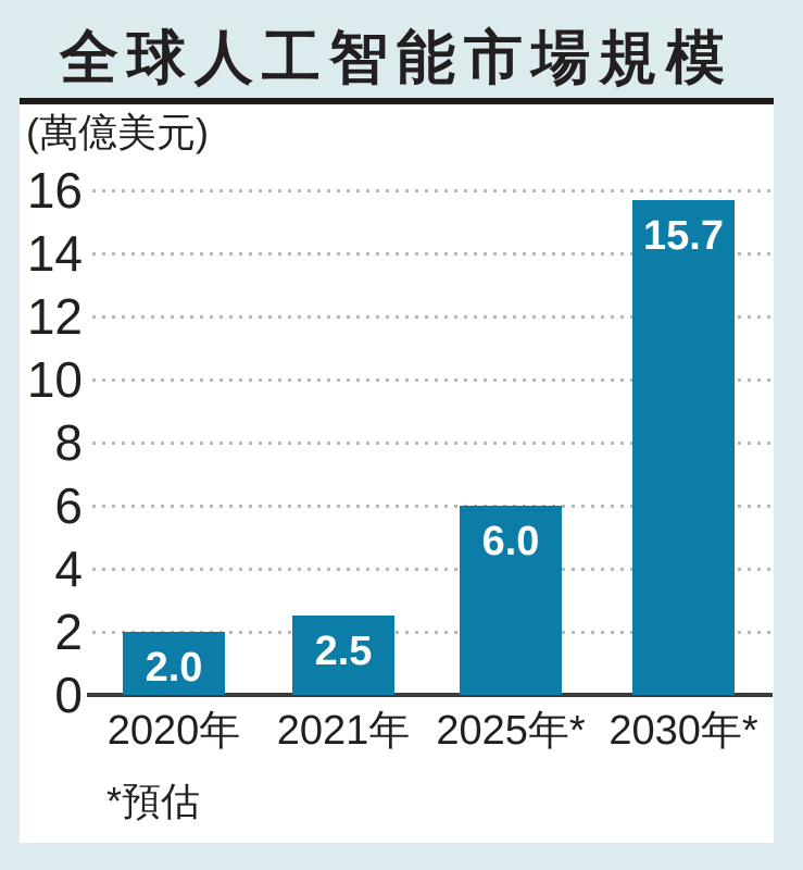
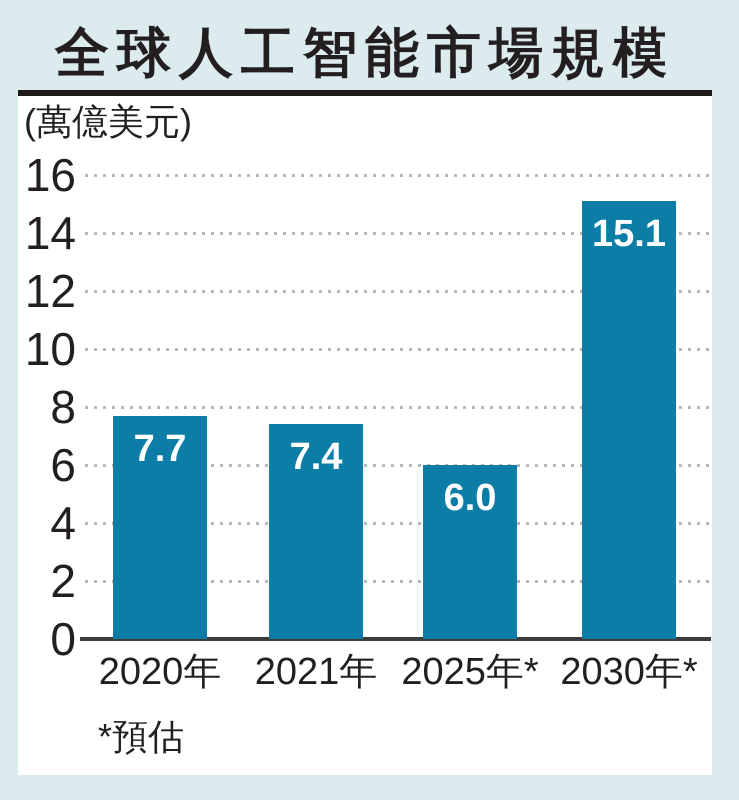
2020年: 2.0 -> 7.7
2021年: 2.5 -> 7.4
2030年*: 15.7 -> 15.1
